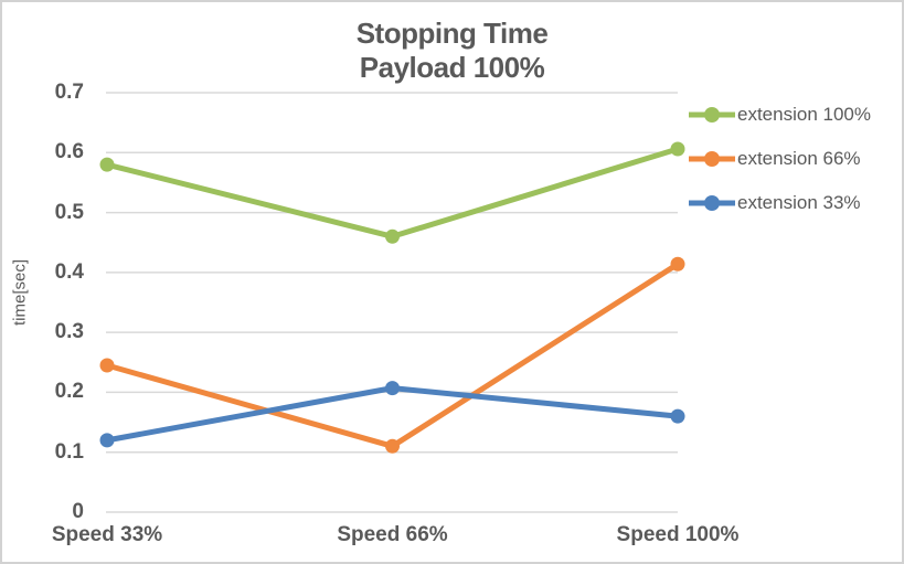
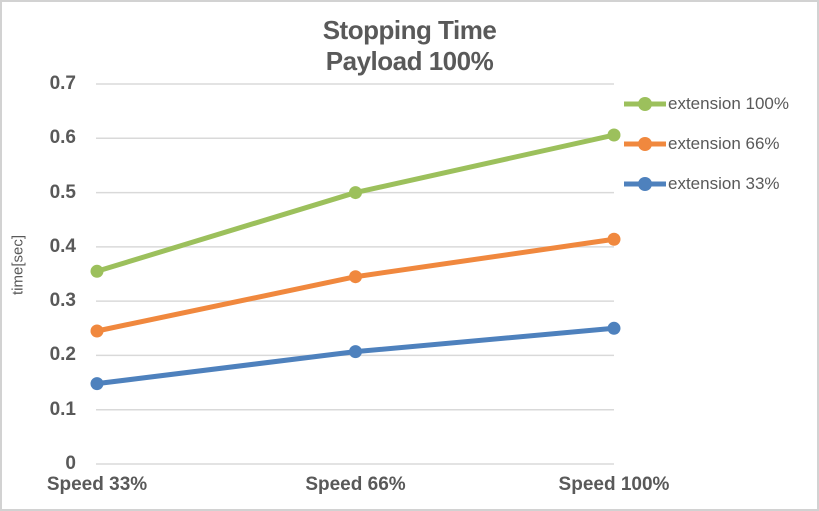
extension 100%/Speed 33%: 0.58 -> 0.35
extension 33%/Speed 33%: 0.12 -> 0.15
extension 100%/Speed 66%: 0.46 -> 0.50
extension 66%/Speed 66%: 0.11 -> 0.34
extension 33%/Speed 100%: 0.16 -> 0.25
